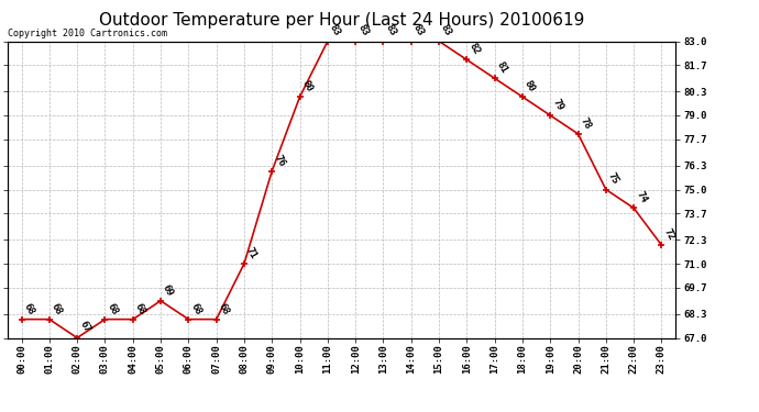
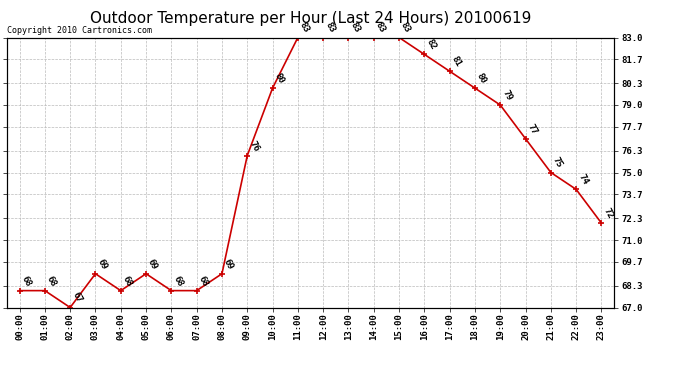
03:00: 68 -> 69
08:00: 71 -> 69
20:00: 78 -> 77
